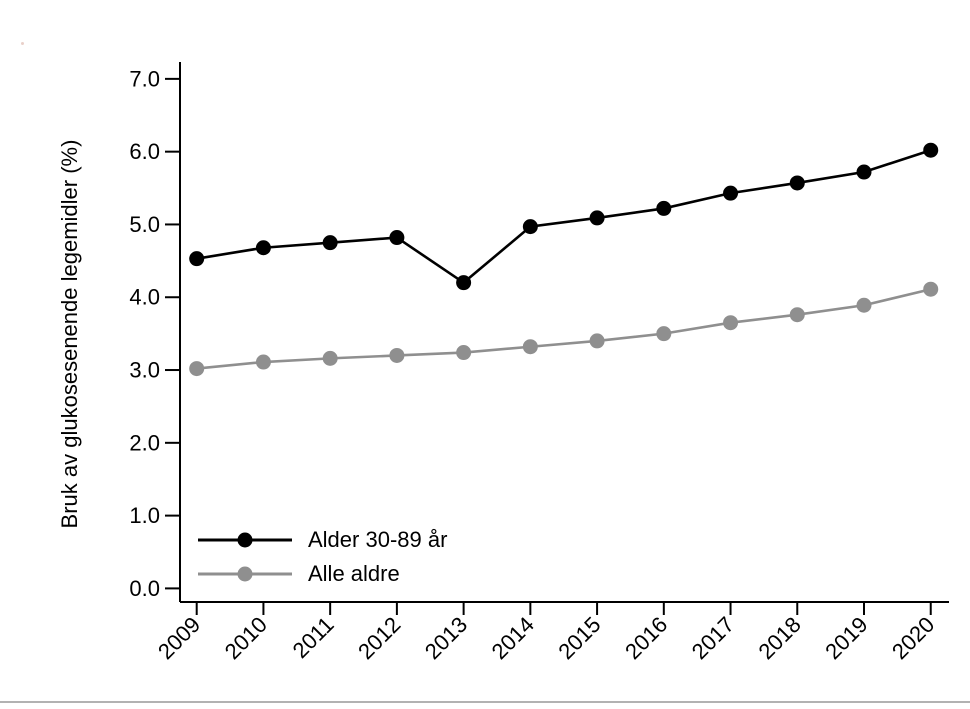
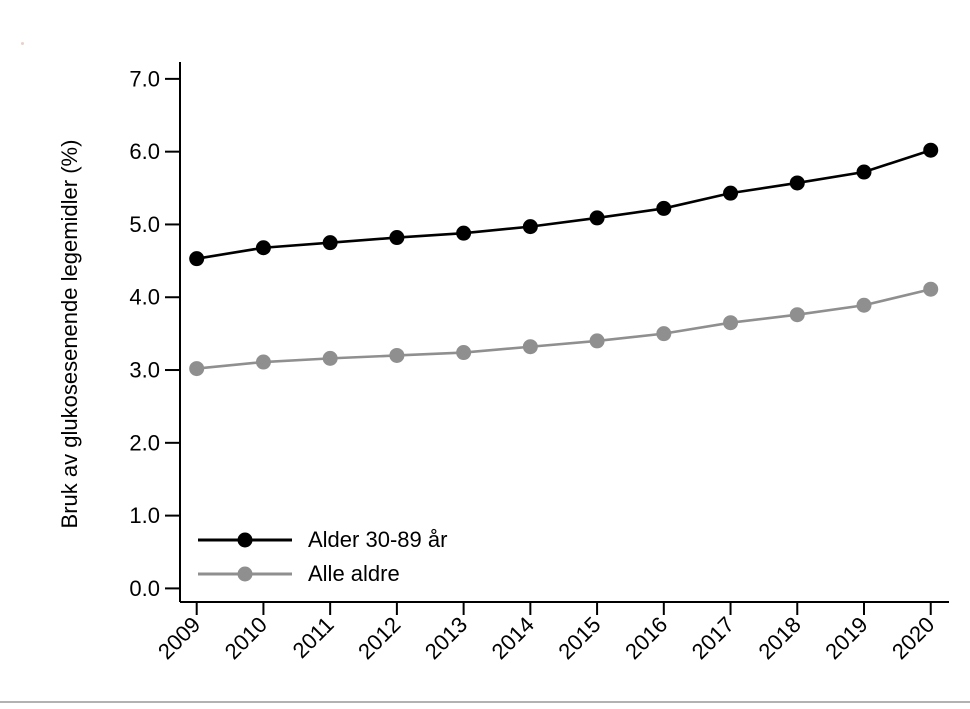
Alder 30-89 år/2013: 4.2 -> 4.9
